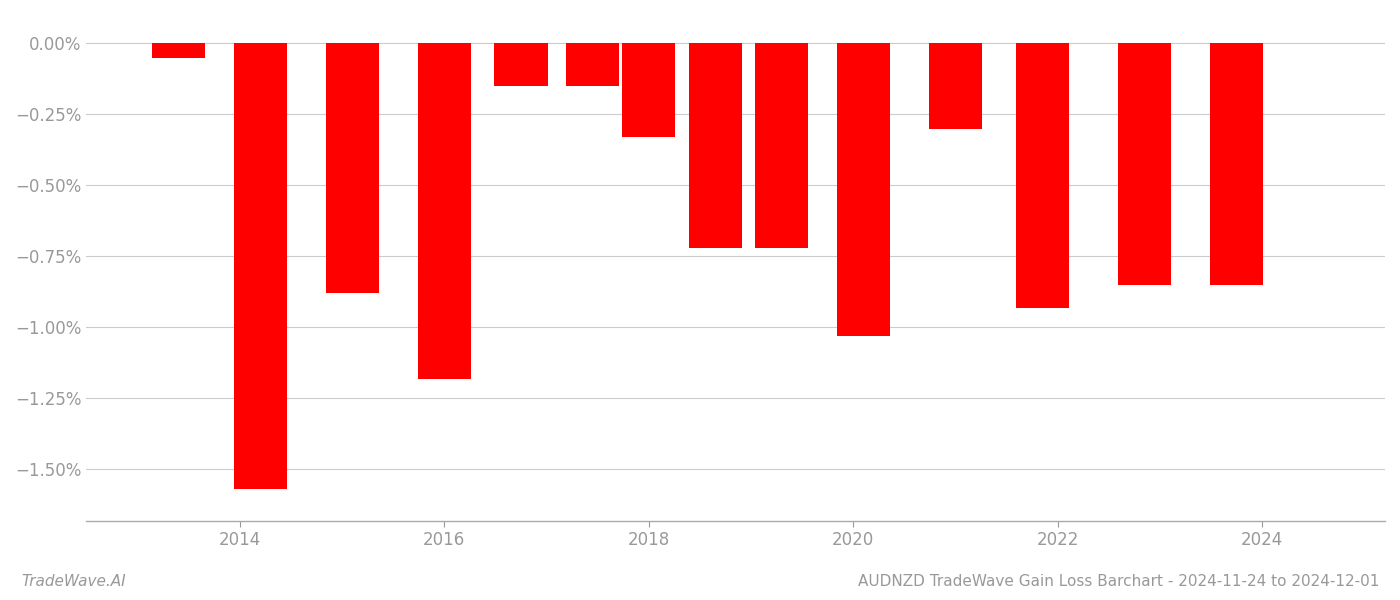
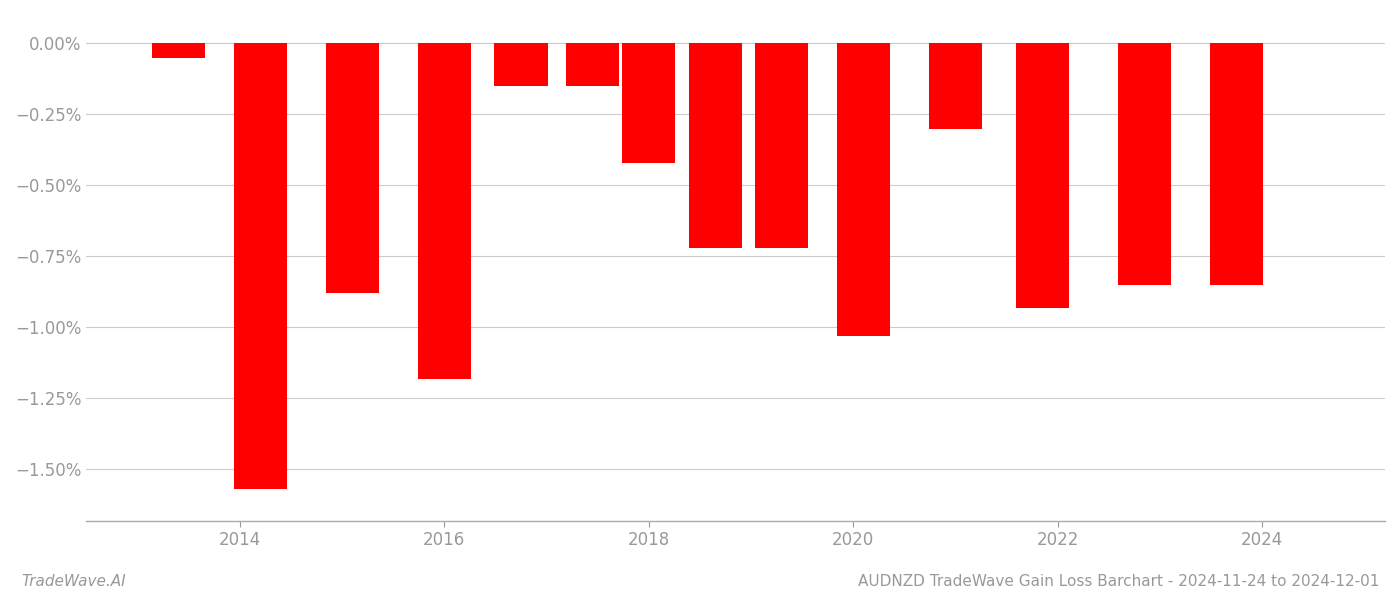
2018: -0.33% -> -0.42%
